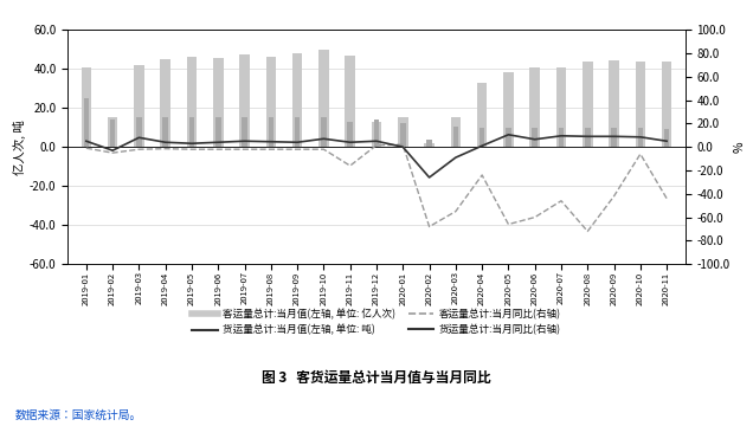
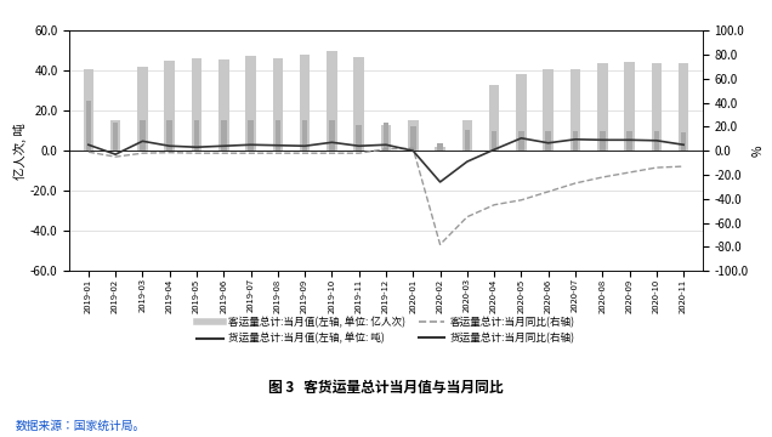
客运量总计:当月同比(右轴)/2019-11: -16 -> -2
客运量总计:当月同比(右轴)/2020-02: -68 -> -78
客运量总计:当月同比(右轴)/2020-04: -24 -> -45
客运量总计:当月同比(右轴)/2020-05: -66 -> -41
客运量总计:当月同比(右轴)/2020-06: -60 -> -34
客运量总计:当月同比(右轴)/2020-07: -46 -> -27
客运量总计:当月同比(右轴)/2020-08: -72 -> -22
客运量总计:当月同比(右轴)/2020-09: -42 -> -18
客运量总计:当月同比(右轴)/2020-10: -6 -> -14
客运量总计:当月同比(右轴)/2020-11: -44 -> -13
